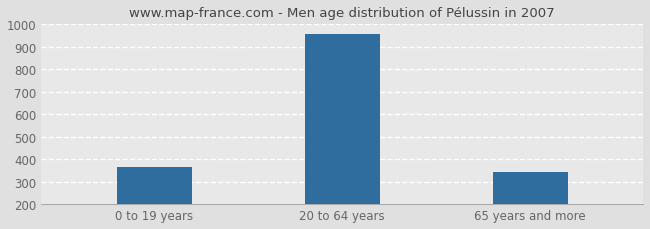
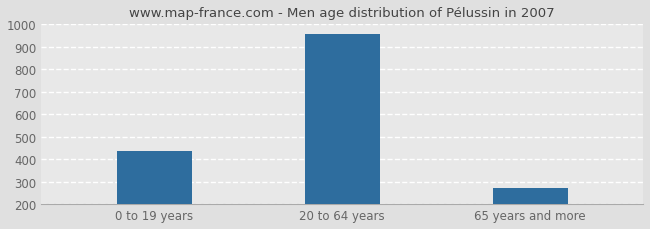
0 to 19 years: 365 -> 435
65 years and more: 345 -> 271
